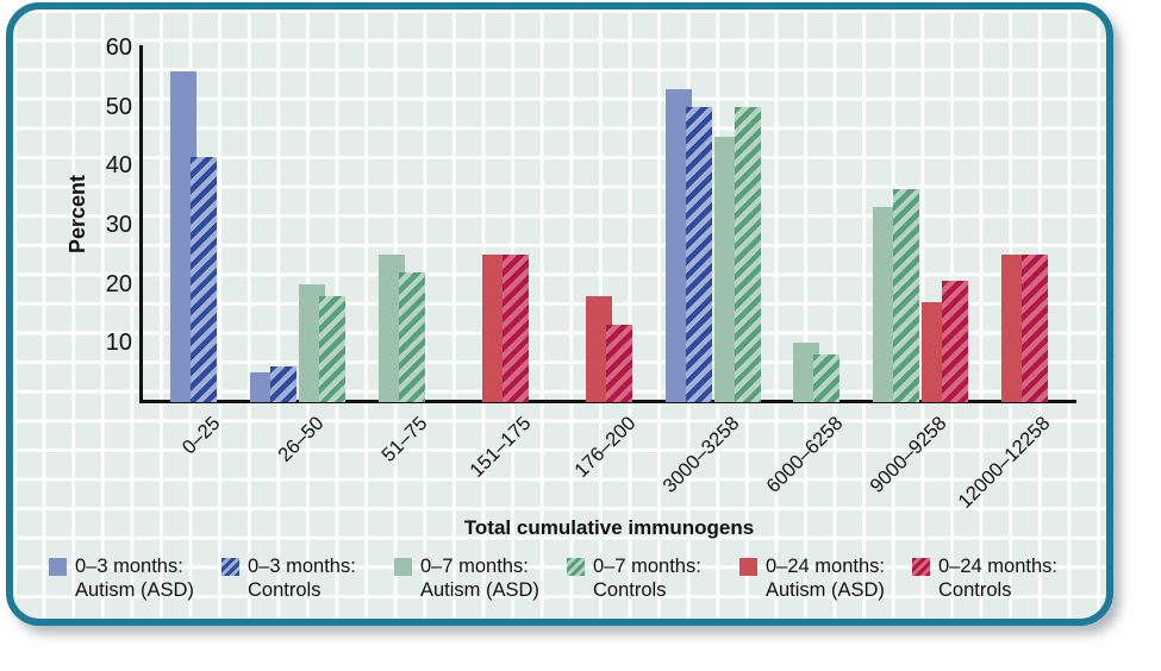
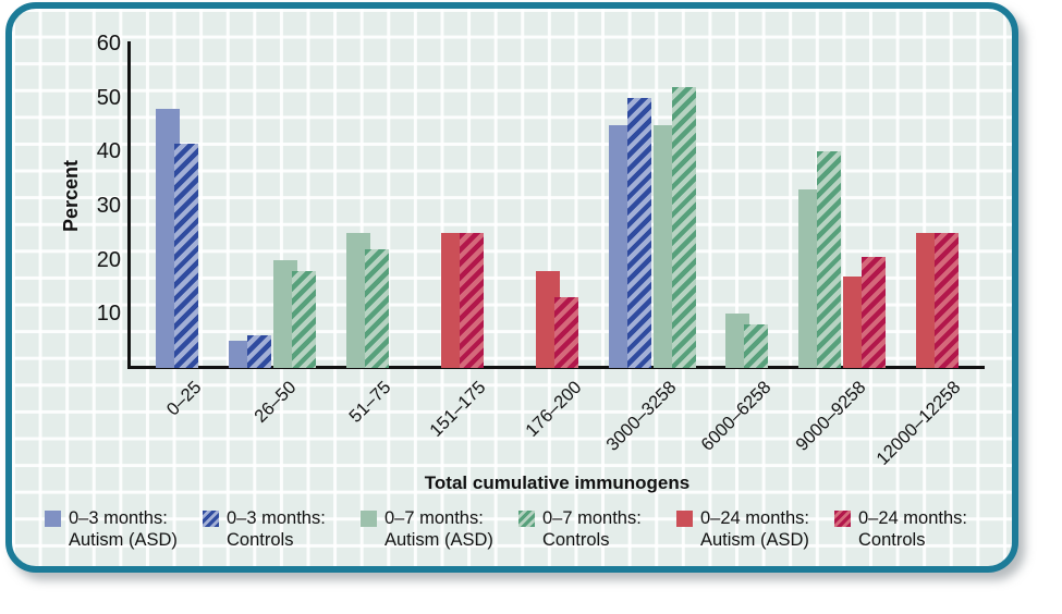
0–3 months: Autism (ASD)/0–25: 56 -> 48
0–3 months: Autism (ASD)/3000–3258: 53 -> 45
0–7 months: Controls/3000–3258: 50 -> 52
0–7 months: Controls/9000–9258: 36 -> 40
